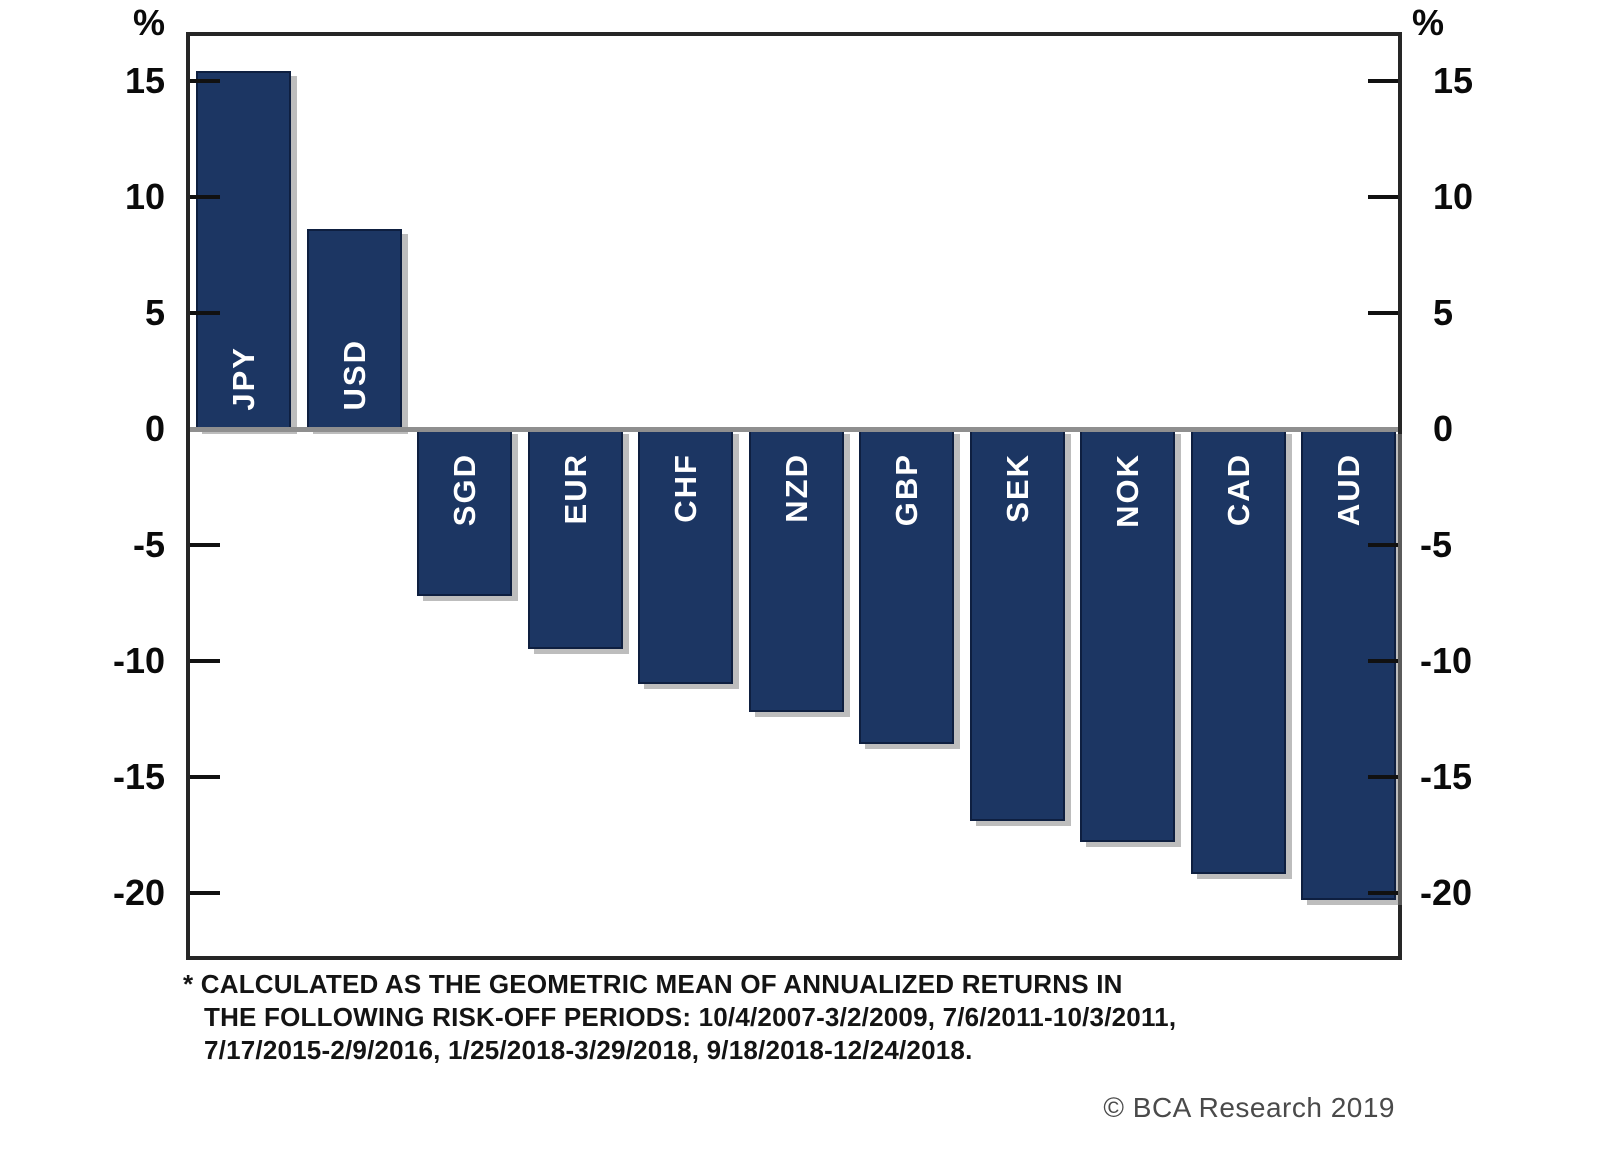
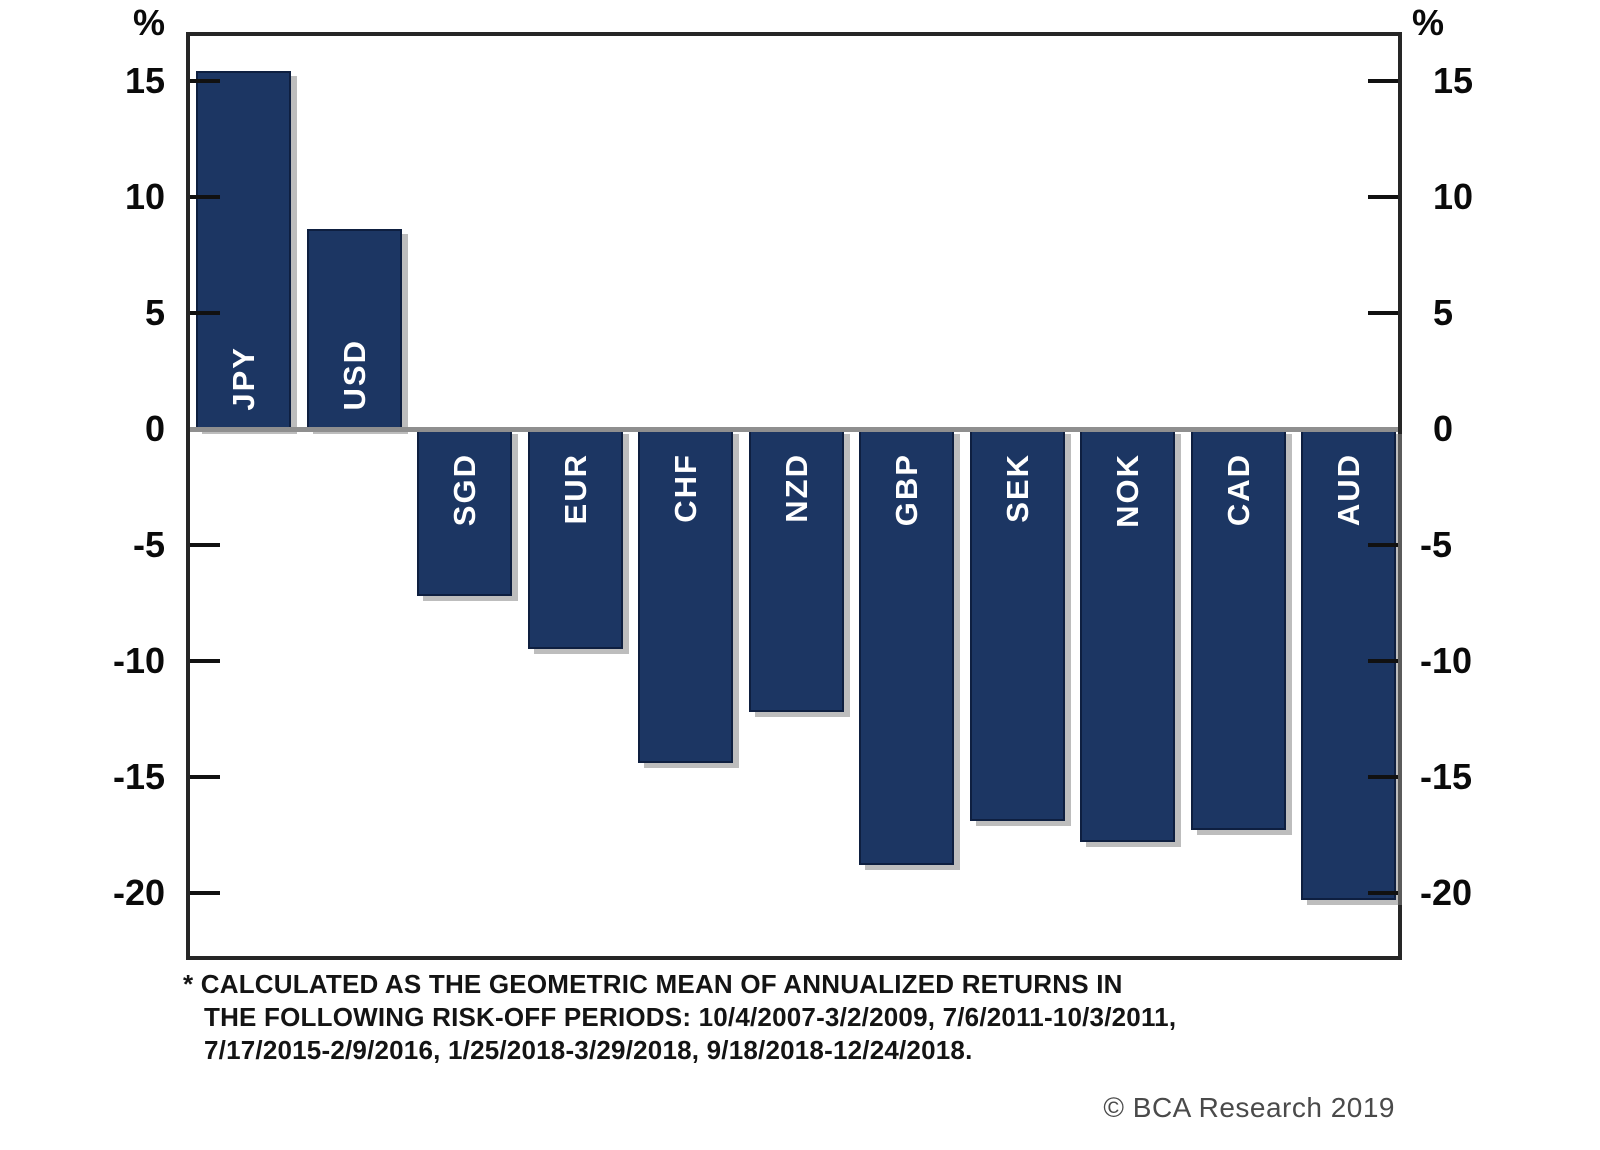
CHF: -11.0 -> -14.4
GBP: -13.6 -> -18.8
CAD: -19.2 -> -17.3
